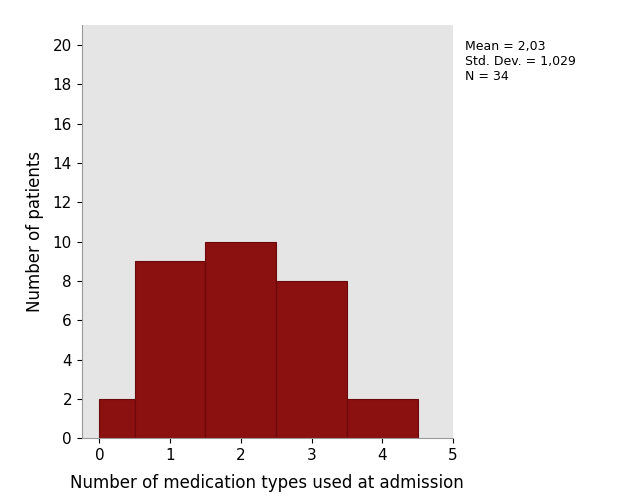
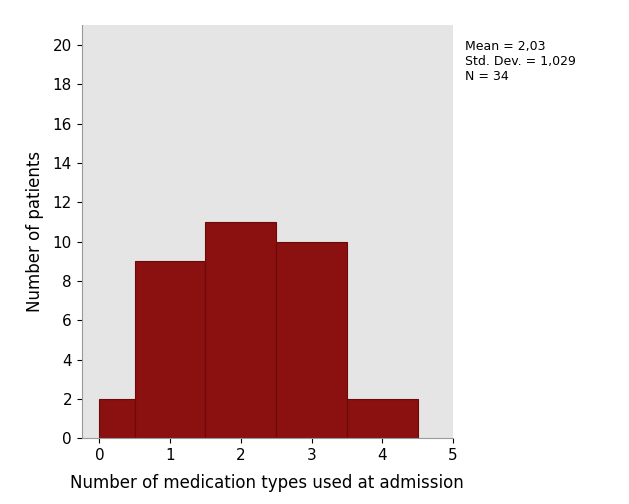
2: 10 -> 11
3: 8 -> 10
